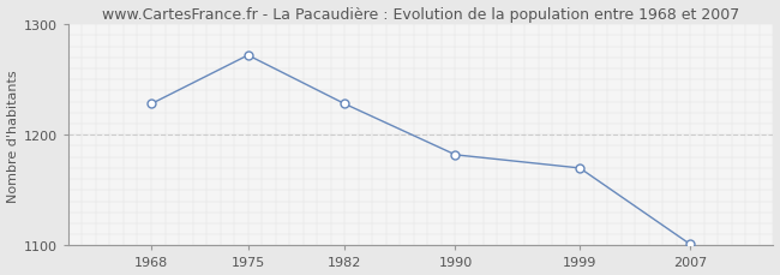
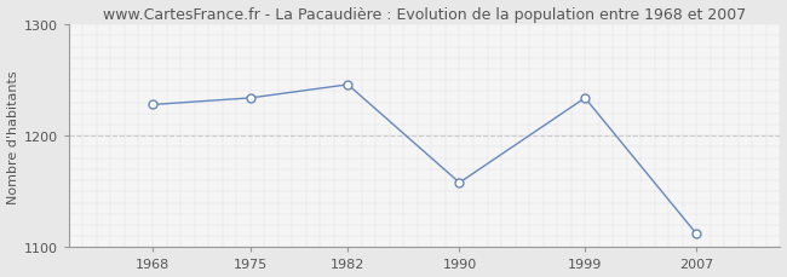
1975: 1272 -> 1234
1982: 1228 -> 1246
1990: 1182 -> 1158
1999: 1170 -> 1234
2007: 1101 -> 1112
